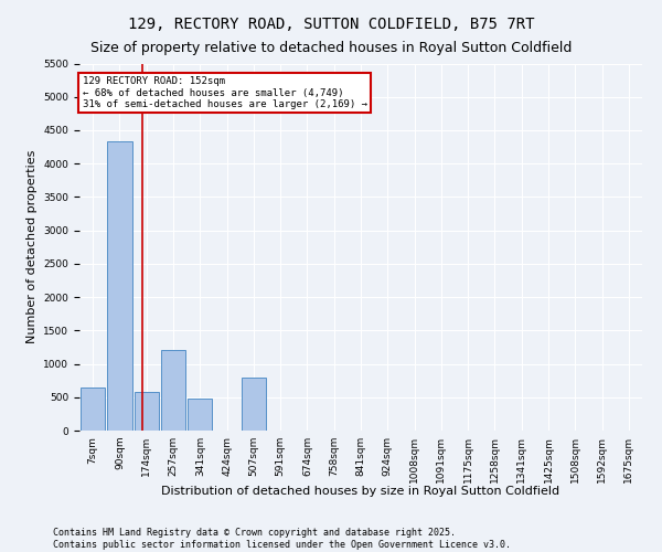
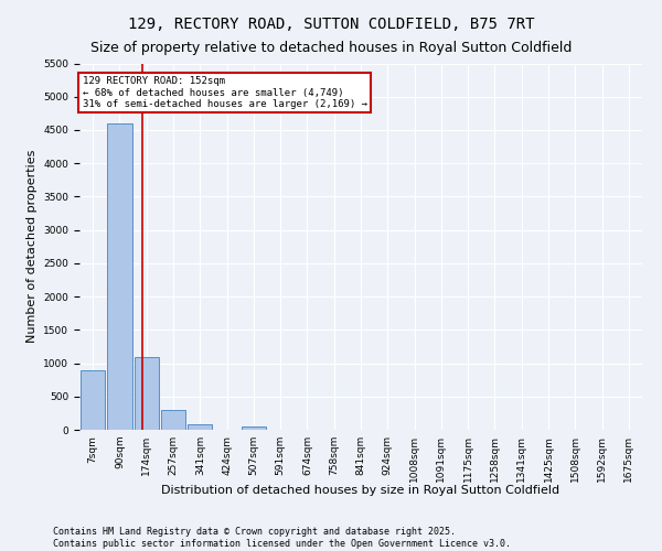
7sqm: 640 -> 900
90sqm: 4340 -> 4600
174sqm: 580 -> 1100
257sqm: 1200 -> 300
341sqm: 480 -> 90
507sqm: 800 -> 50
